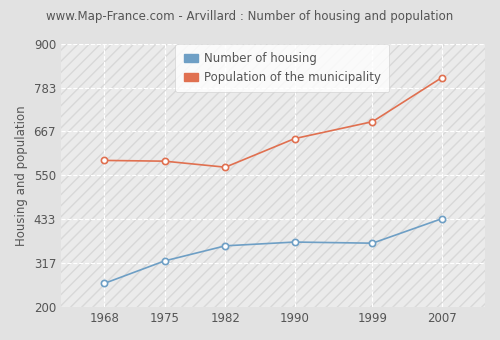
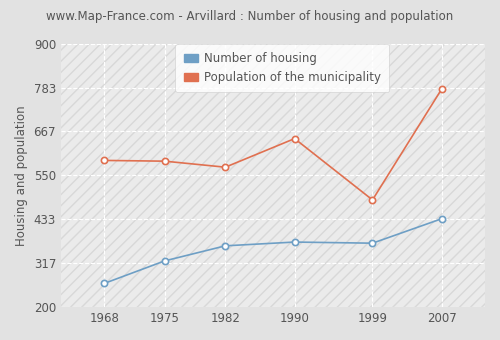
Population of the municipality/1999: 693 -> 485
Population of the municipality/2007: 810 -> 780
